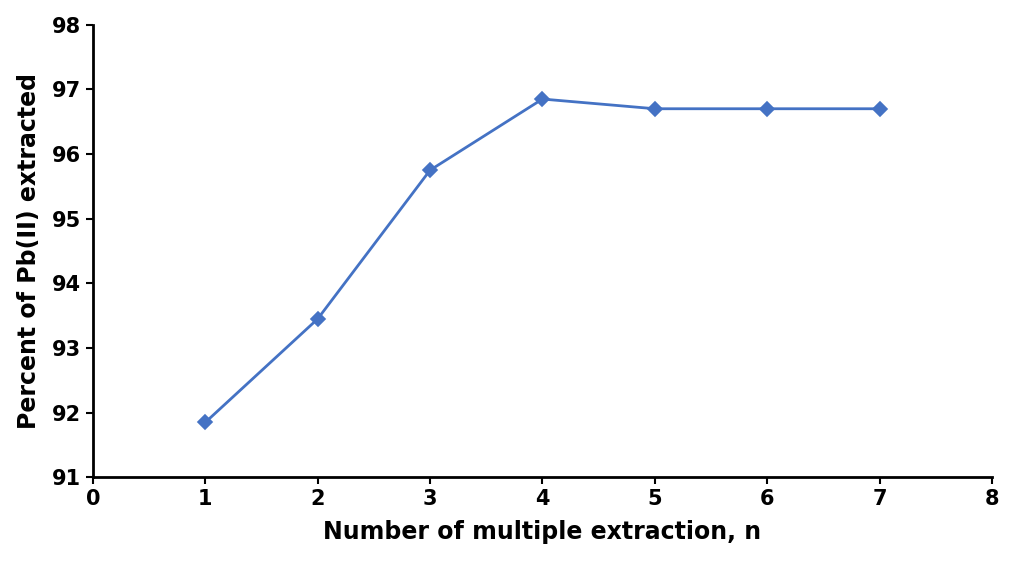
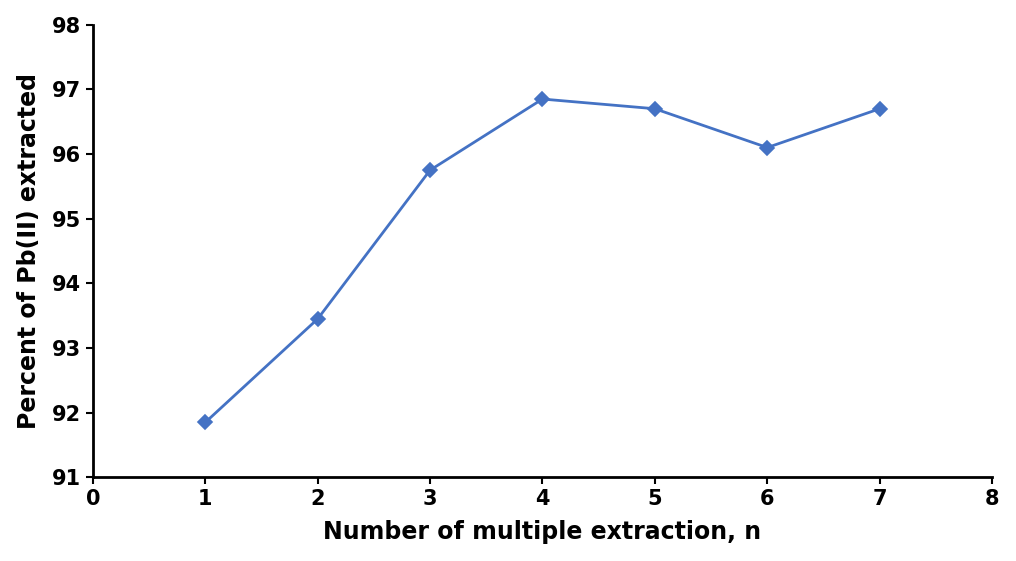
6: 96.70 -> 96.10
